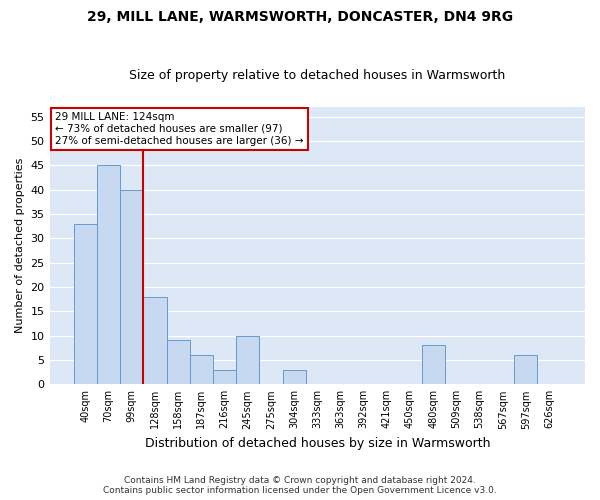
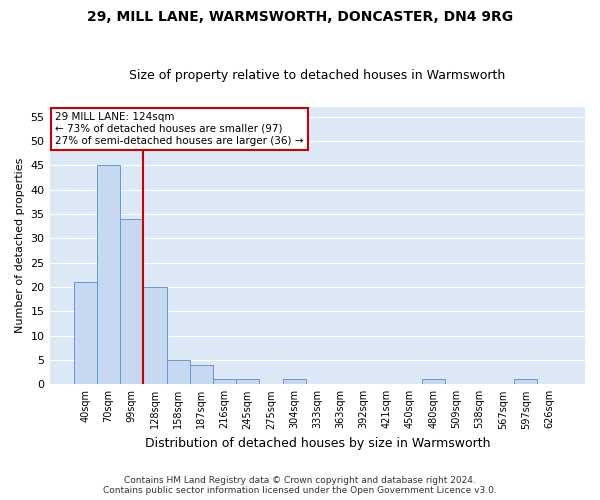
40sqm: 33 -> 21
99sqm: 40 -> 34
128sqm: 18 -> 20
158sqm: 9 -> 5
187sqm: 6 -> 4
216sqm: 3 -> 1
245sqm: 10 -> 1
304sqm: 3 -> 1
480sqm: 8 -> 1
597sqm: 6 -> 1
